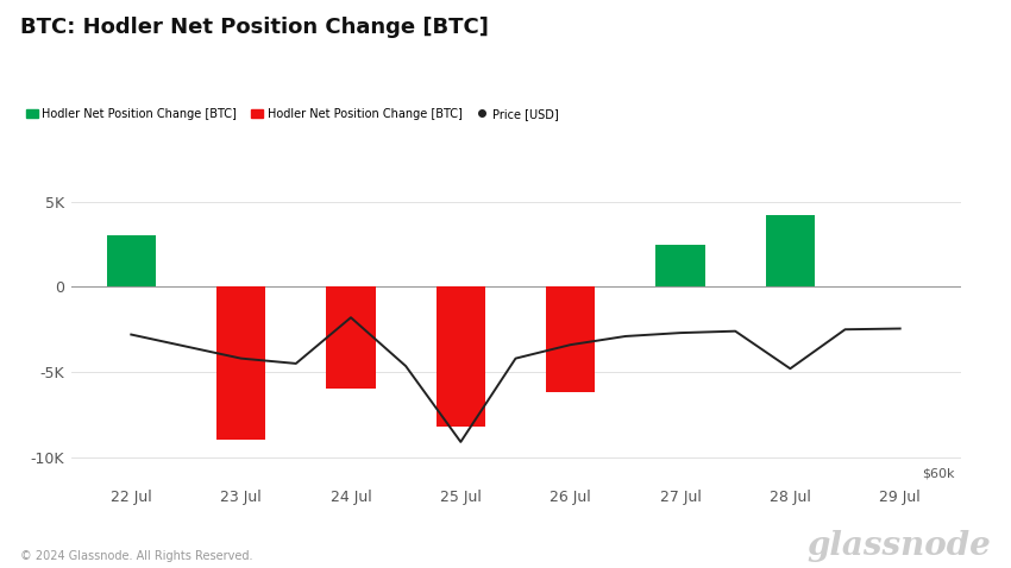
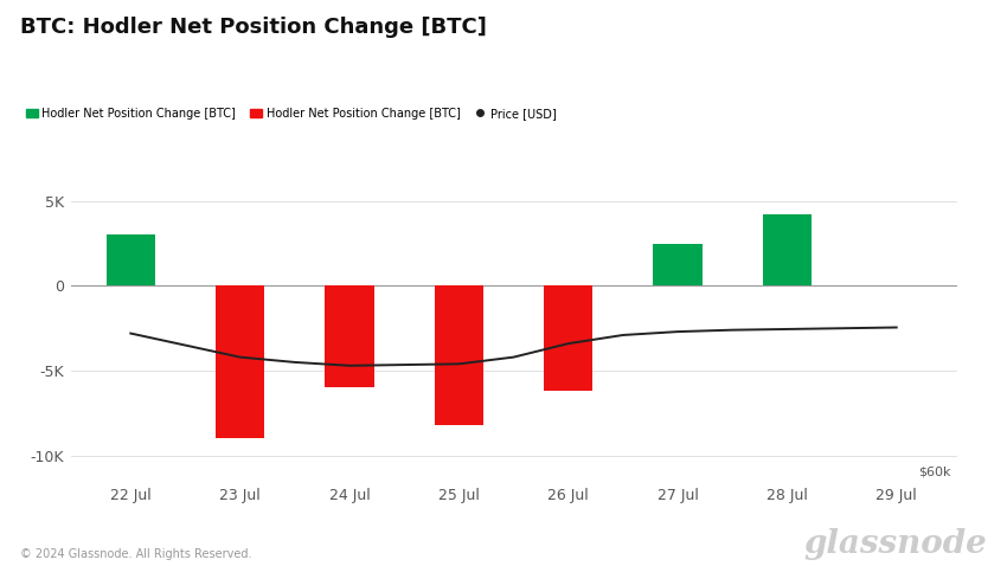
Price [USD]/24 Jul: -1.8K -> -4.7K
Price [USD]/25 Jul: -9.1K -> -4.6K
Price [USD]/28 Jul: -4.8K -> -2.6K
